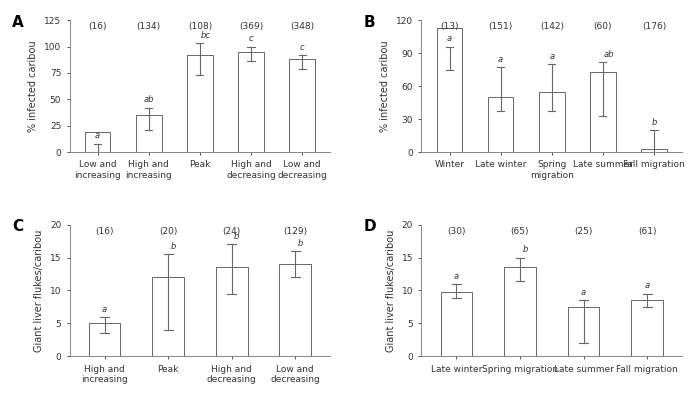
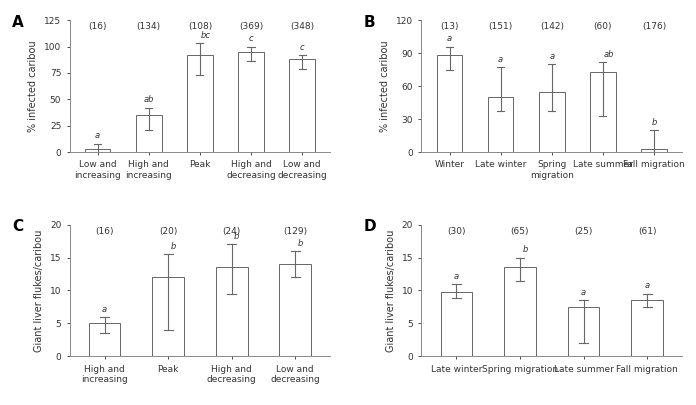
Low and increasing: 19 -> 3
Winter: 113 -> 88
